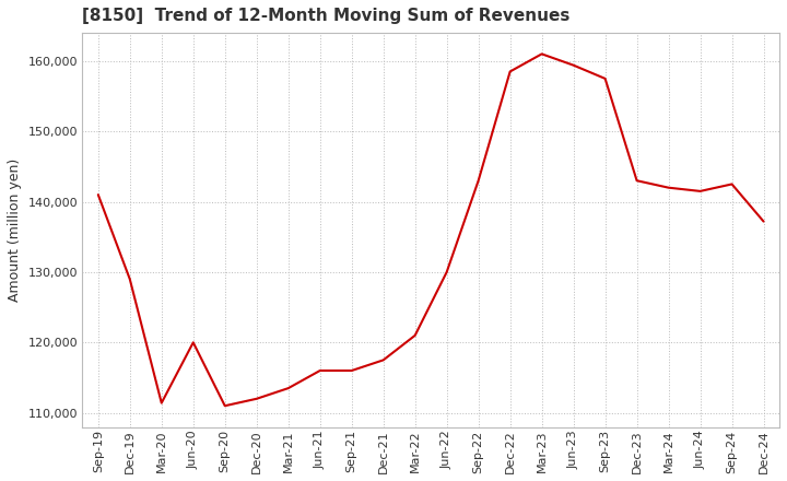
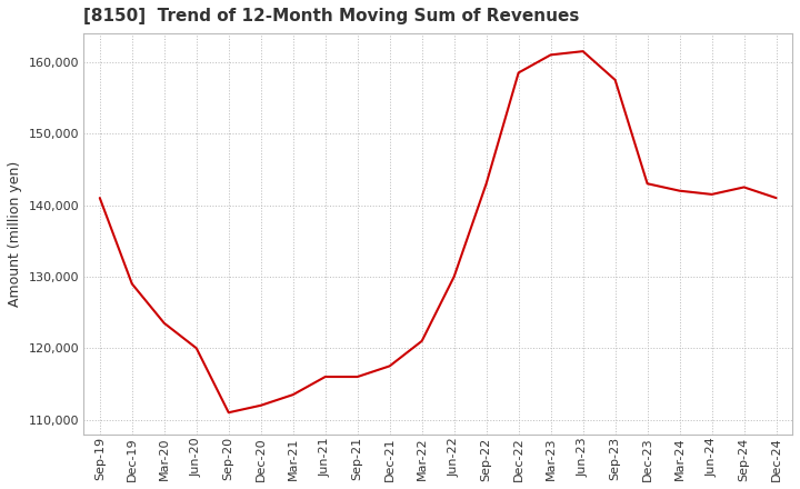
Mar-20: 111,400 -> 123,500
Jun-23: 159,400 -> 161,500
Dec-24: 137,200 -> 141,000
